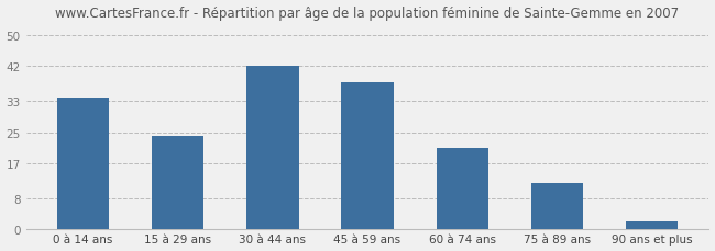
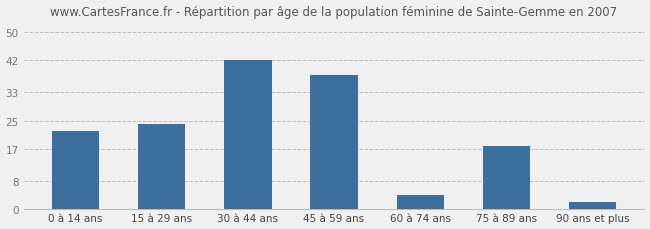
0 à 14 ans: 34 -> 22
60 à 74 ans: 21 -> 4
75 à 89 ans: 12 -> 18
